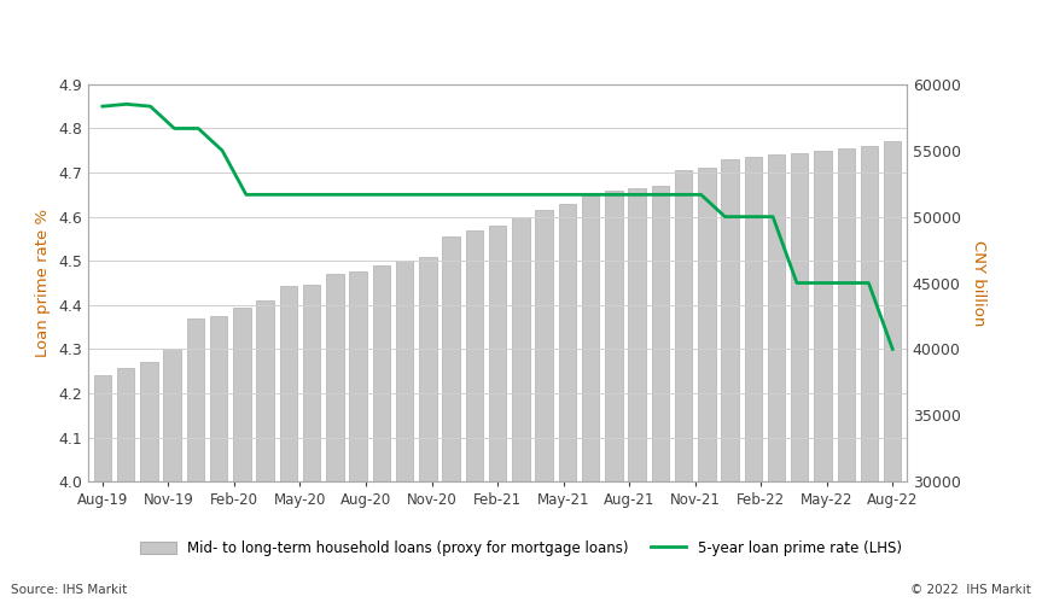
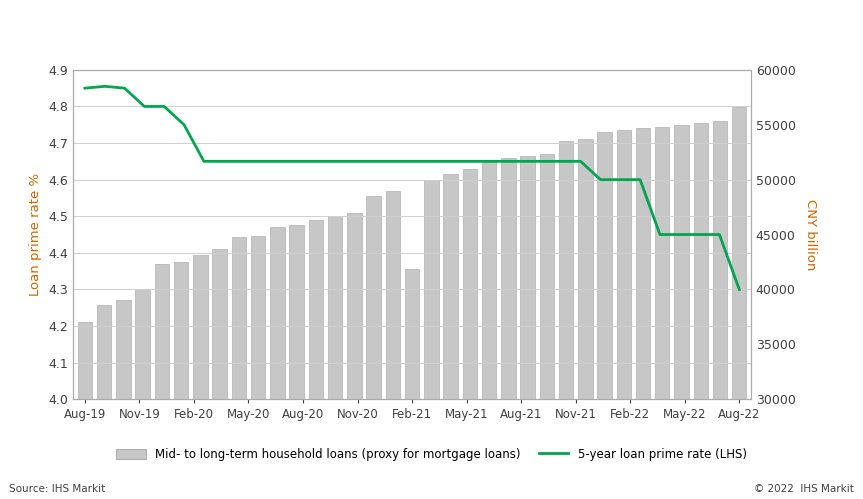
Mid- to long-term household loans (proxy for mortgage loans)/Aug-19: 38100 -> 37000
Mid- to long-term household loans (proxy for mortgage loans)/Feb-21: 49300 -> 41900
Mid- to long-term household loans (proxy for mortgage loans)/Aug-22: 55700 -> 56600
